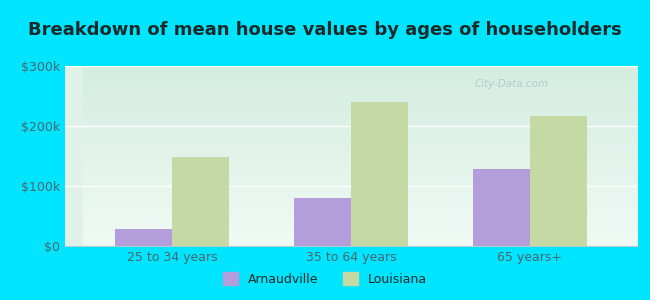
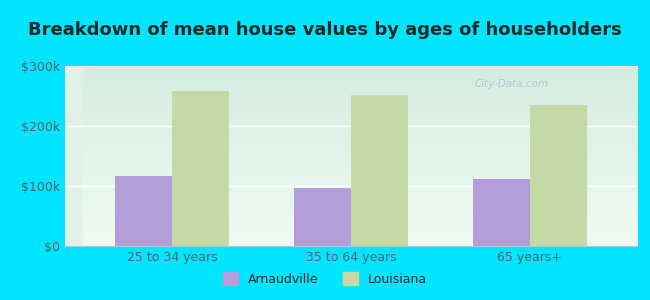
Arnaudville/25 to 34 years: $28k -> $117k
Louisiana/25 to 34 years: $148k -> $258k
Arnaudville/35 to 64 years: $80k -> $97k
Louisiana/35 to 64 years: $240k -> $252k
Arnaudville/65 years+: $128k -> $112k
Louisiana/65 years+: $216k -> $235k
